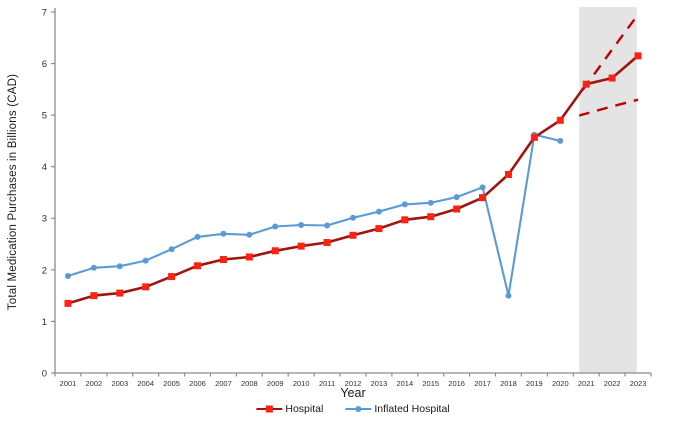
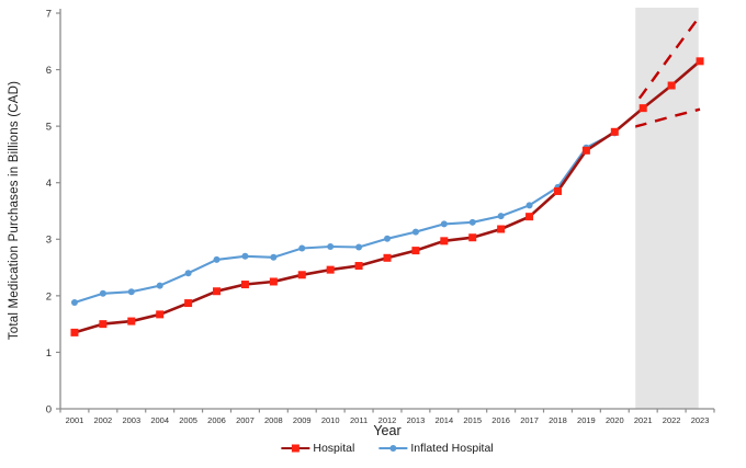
Inflated Hospital/2018: 1.5 -> 3.9
Inflated Hospital/2020: 4.5 -> 4.9
Hospital/2021: 5.6 -> 5.3
